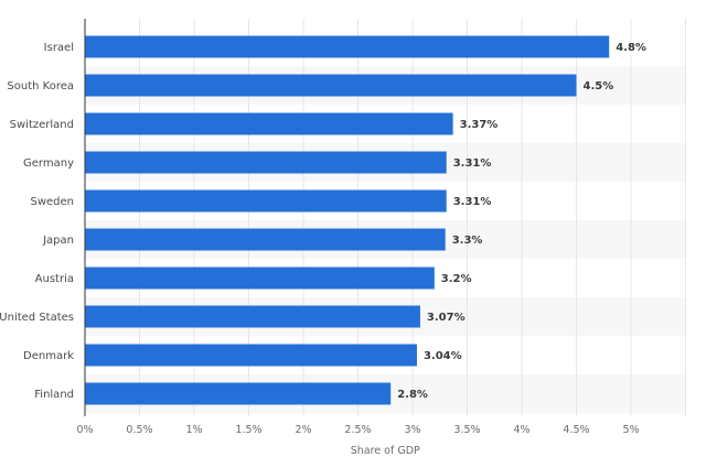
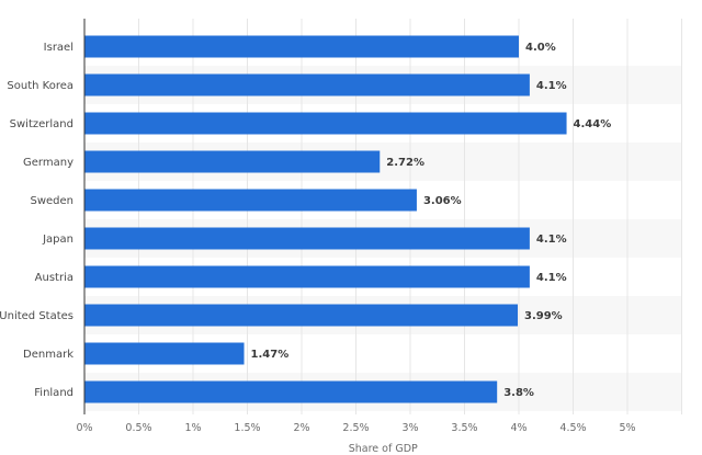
Israel: 4.8% -> 4.0%
South Korea: 4.5% -> 4.1%
Switzerland: 3.37% -> 4.44%
Germany: 3.31% -> 2.72%
Sweden: 3.31% -> 3.06%
Japan: 3.3% -> 4.1%
Austria: 3.2% -> 4.1%
United States: 3.07% -> 3.99%
Denmark: 3.04% -> 1.47%
Finland: 2.8% -> 3.8%
